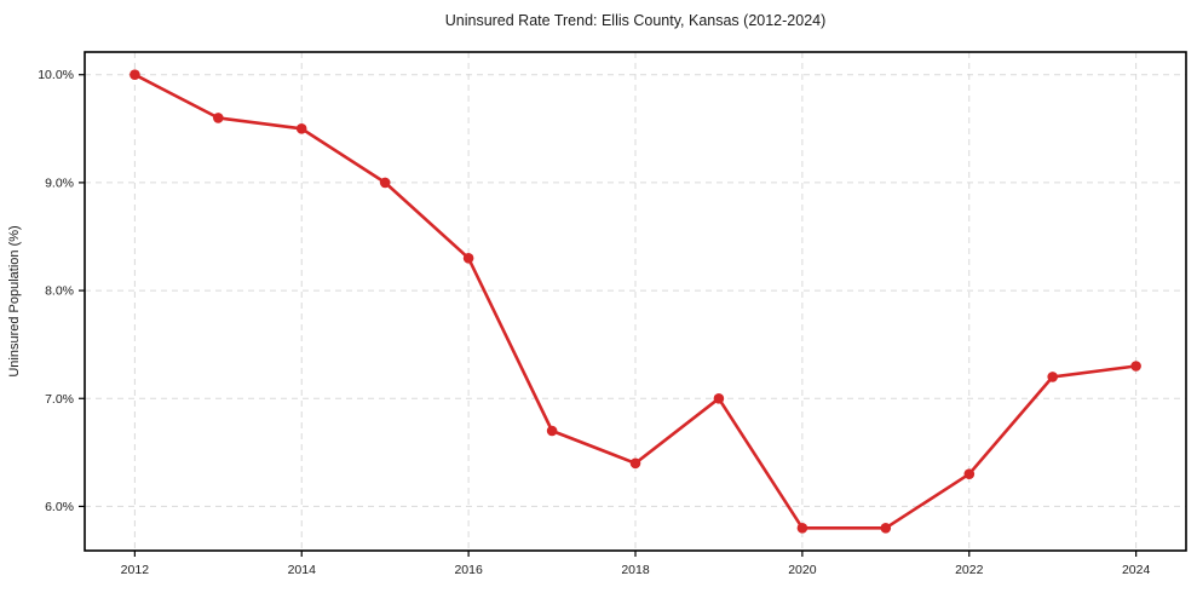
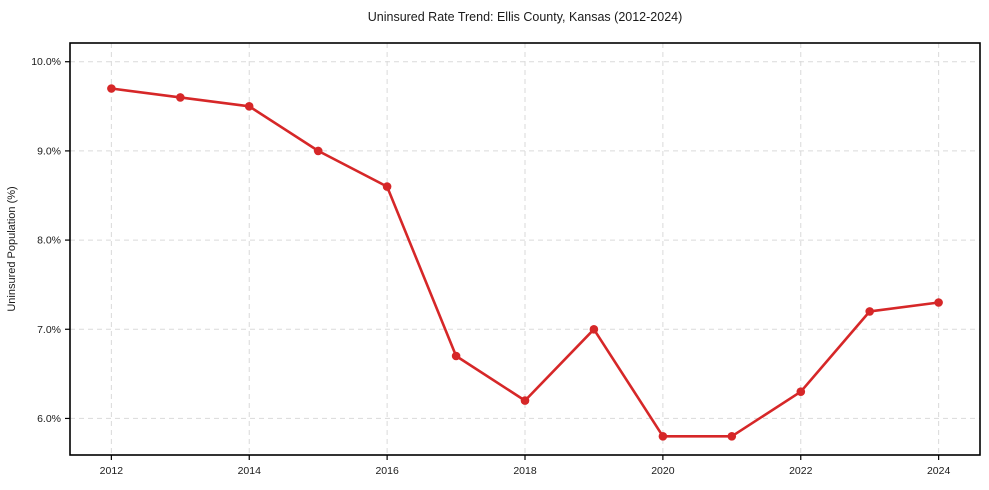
2012: 10.0% -> 9.7%
2016: 8.3% -> 8.6%
2018: 6.4% -> 6.2%
